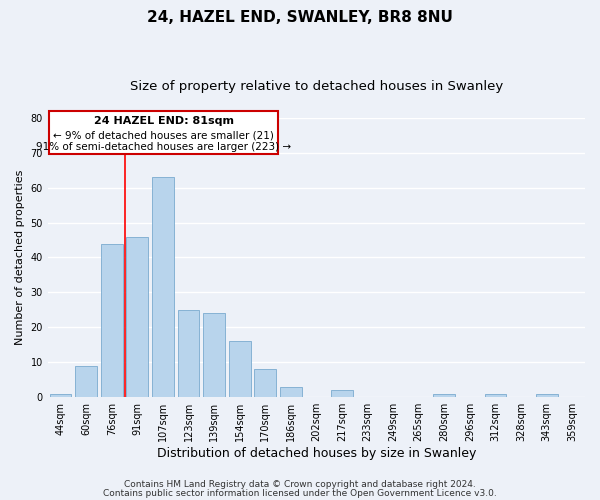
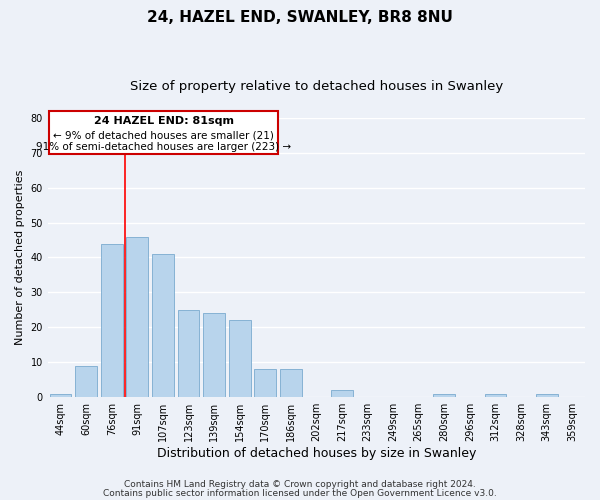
107sqm: 63 -> 41
154sqm: 16 -> 22
186sqm: 3 -> 8
